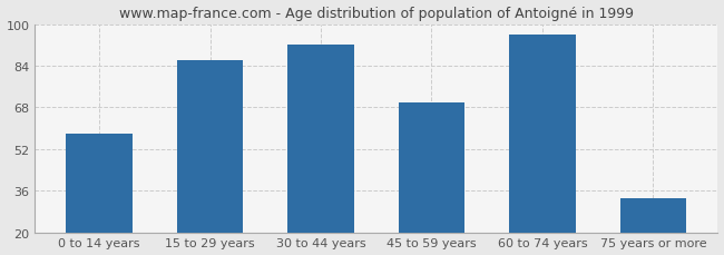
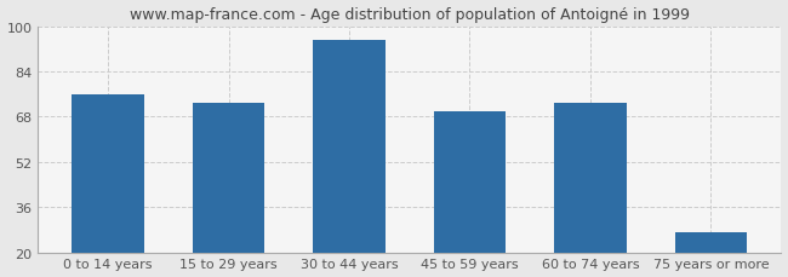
0 to 14 years: 58 -> 76
15 to 29 years: 86 -> 73
30 to 44 years: 92 -> 95
60 to 74 years: 96 -> 73
75 years or more: 33 -> 27
